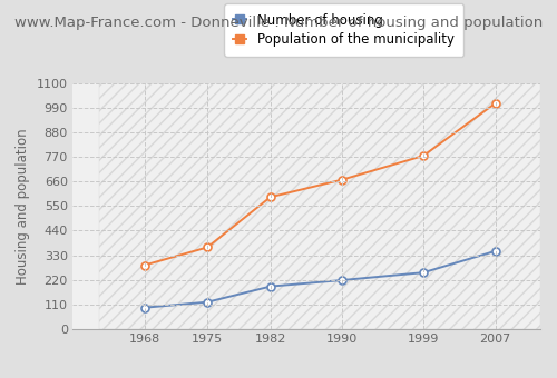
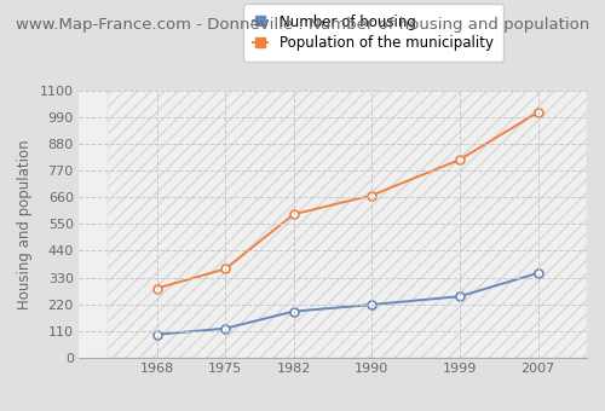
Population of the municipality/1999: 775 -> 815
